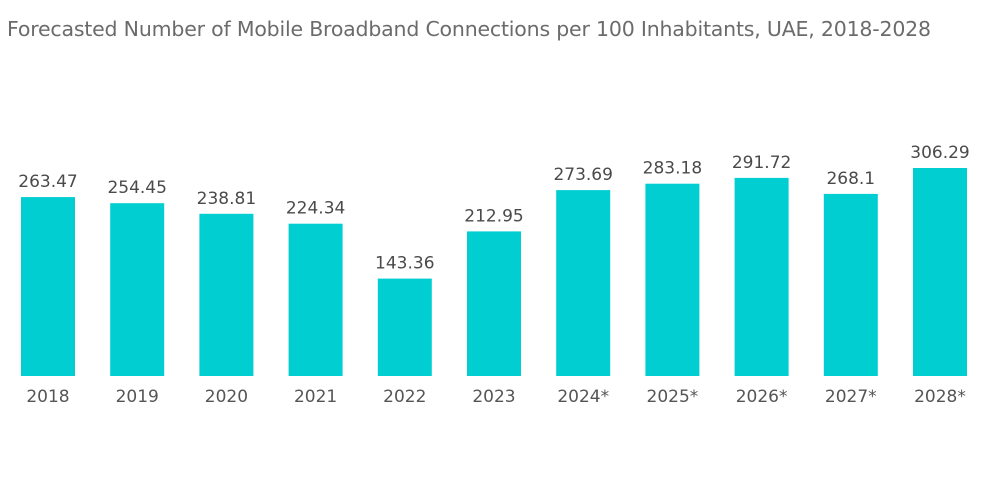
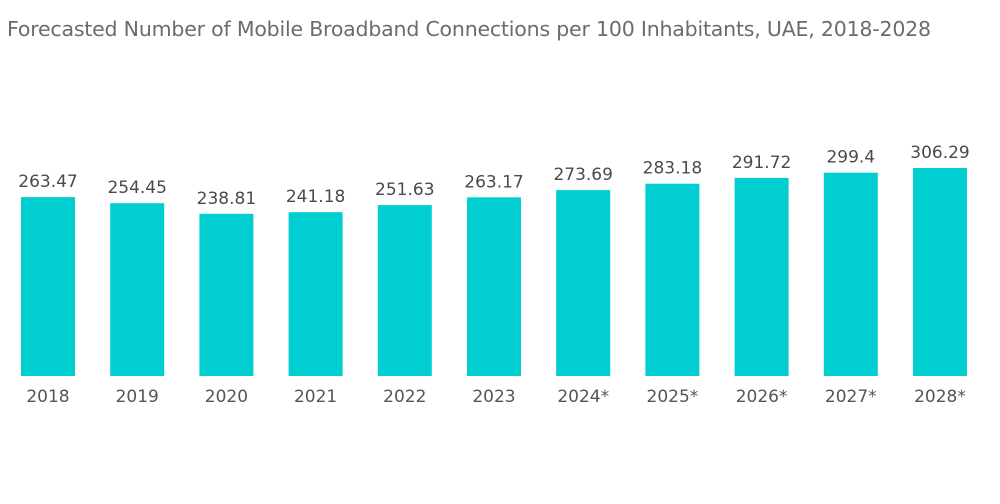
2021: 224.34 -> 241.18
2022: 143.36 -> 251.63
2023: 212.95 -> 263.17
2027*: 268.1 -> 299.4
